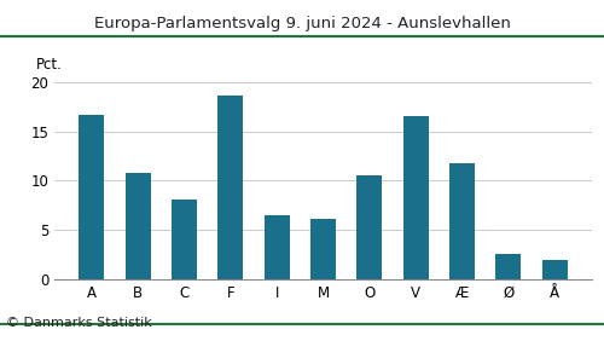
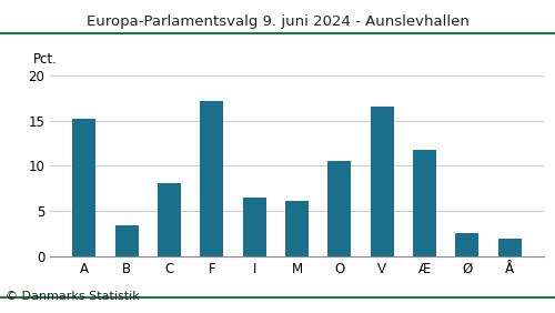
A: 16.6 -> 15.2
B: 10.8 -> 3.4
F: 18.6 -> 17.1
